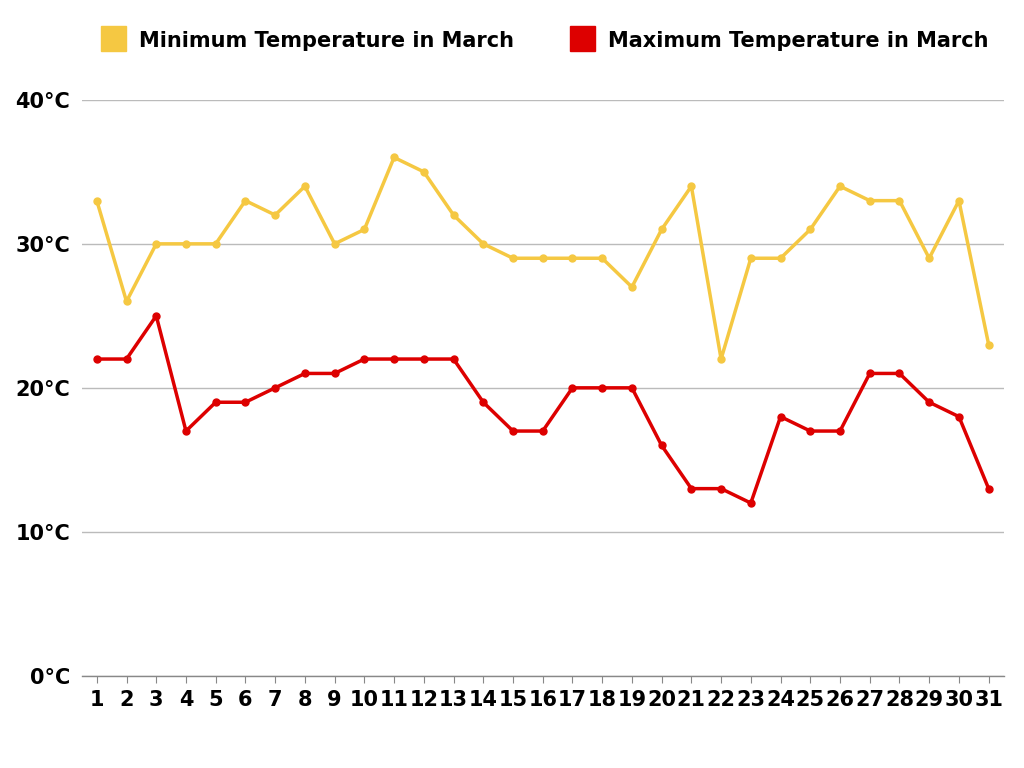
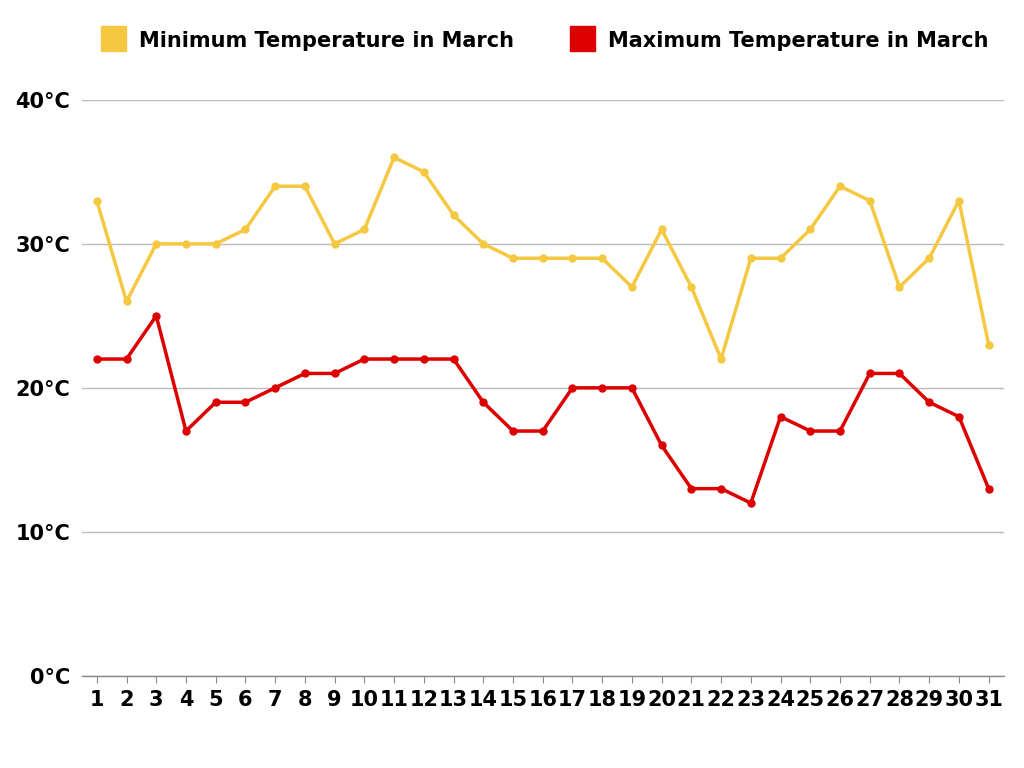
Minimum Temperature in March/6: 33°C -> 31°C
Minimum Temperature in March/7: 32°C -> 34°C
Minimum Temperature in March/21: 34°C -> 27°C
Minimum Temperature in March/28: 33°C -> 27°C
